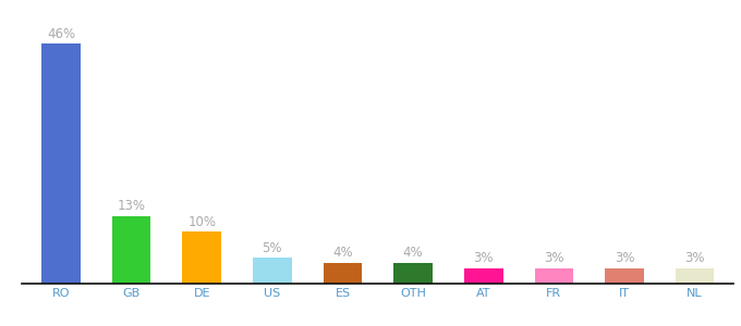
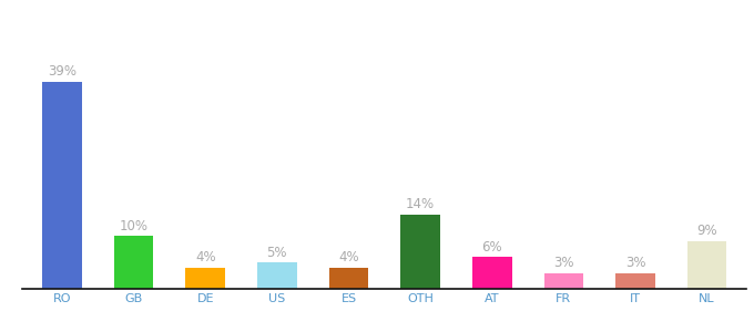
RO: 46% -> 39%
GB: 13% -> 10%
DE: 10% -> 4%
OTH: 4% -> 14%
AT: 3% -> 6%
NL: 3% -> 9%
